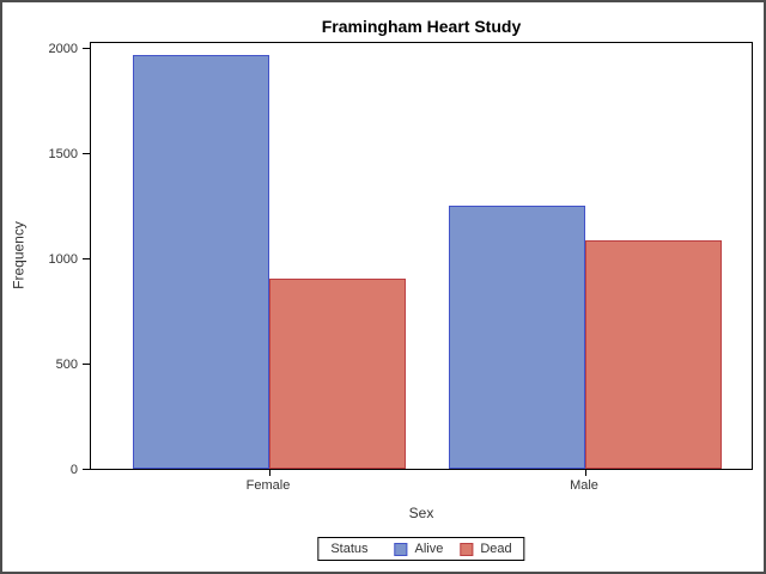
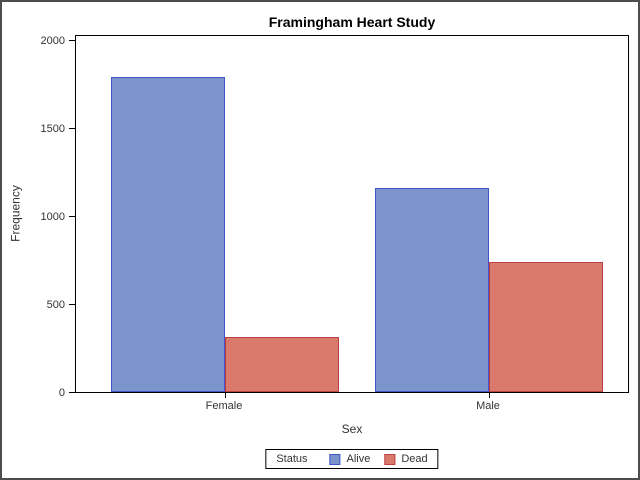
Alive/Female: 1970 -> 1790
Dead/Female: 900 -> 310
Alive/Male: 1250 -> 1160
Dead/Male: 1090 -> 740
